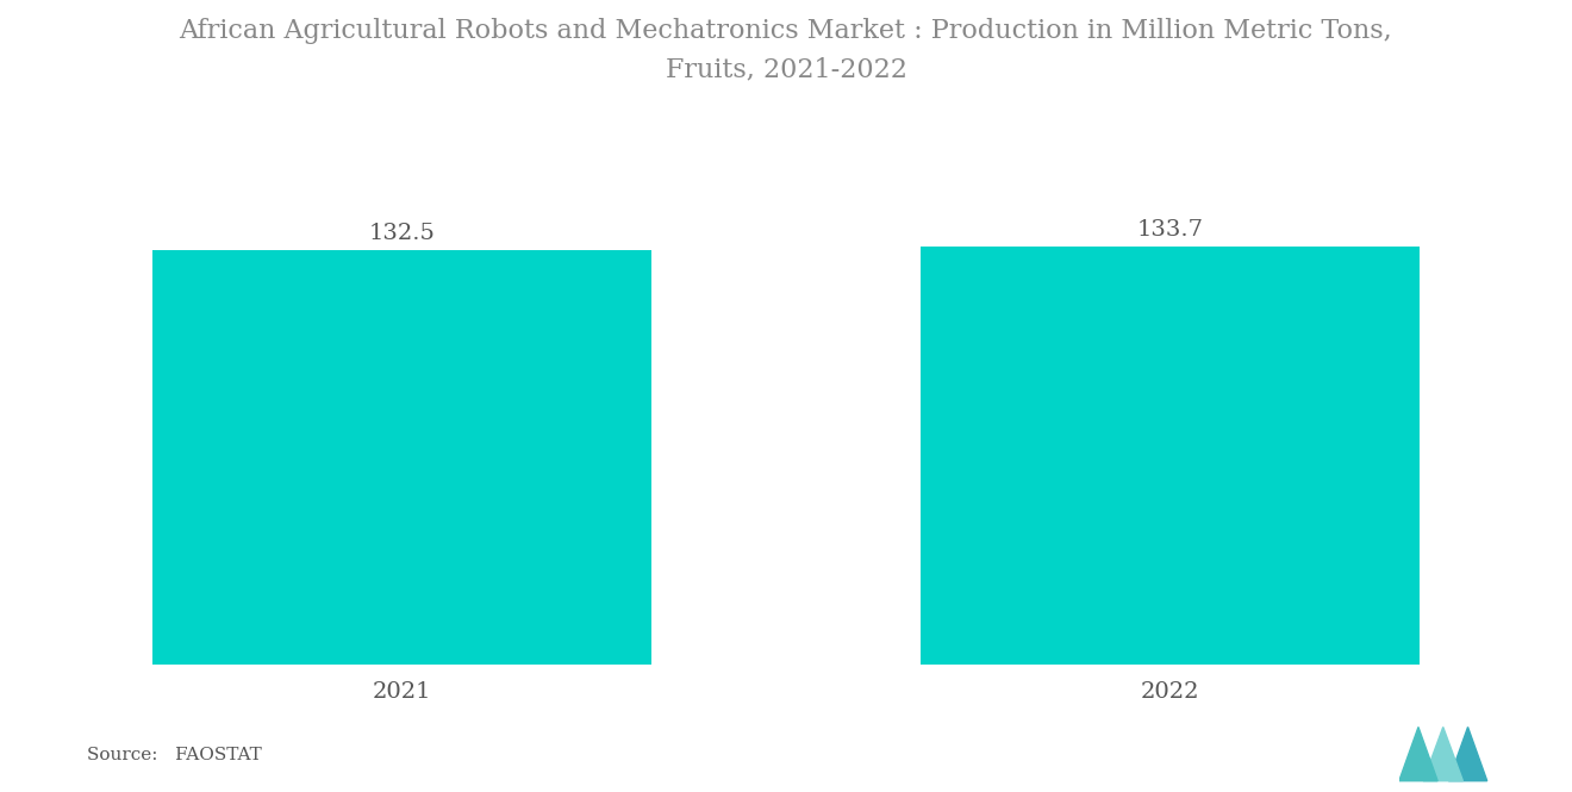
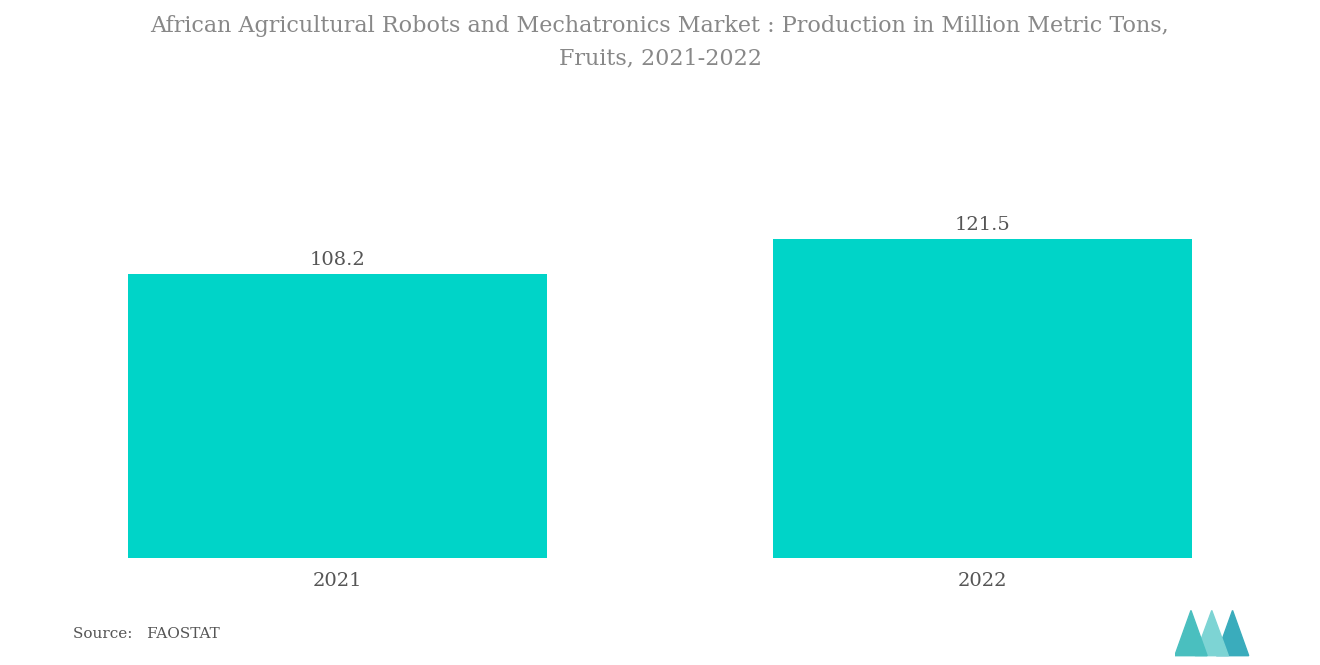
2021: 132.5 -> 108.2
2022: 133.7 -> 121.5
